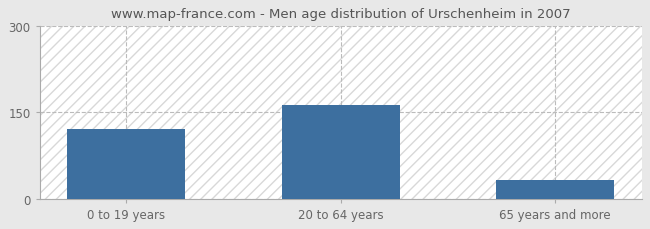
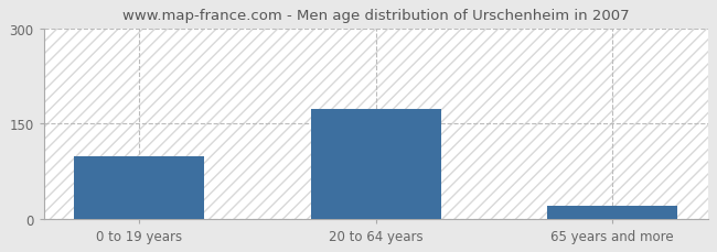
0 to 19 years: 120 -> 98
20 to 64 years: 162 -> 172
65 years and more: 32 -> 20
